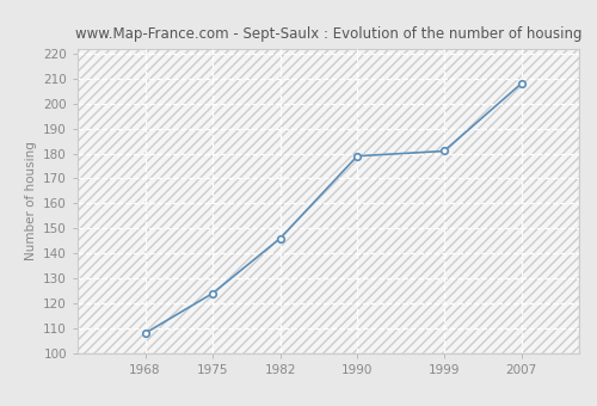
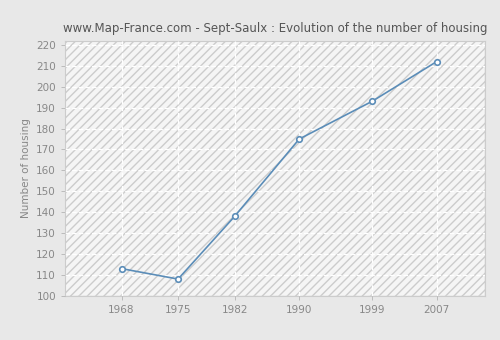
1968: 108 -> 113
1975: 124 -> 108
1982: 146 -> 138
1990: 179 -> 175
1999: 181 -> 193
2007: 208 -> 212
